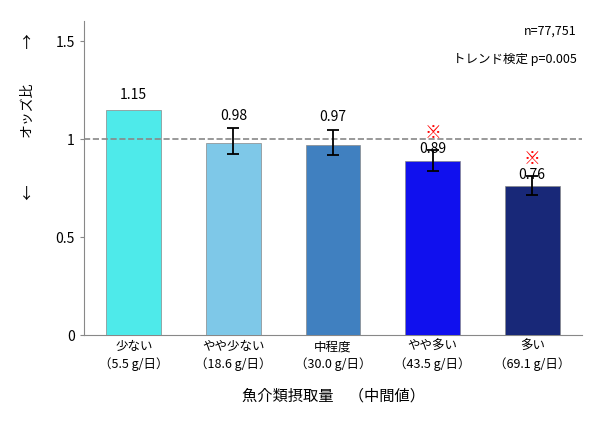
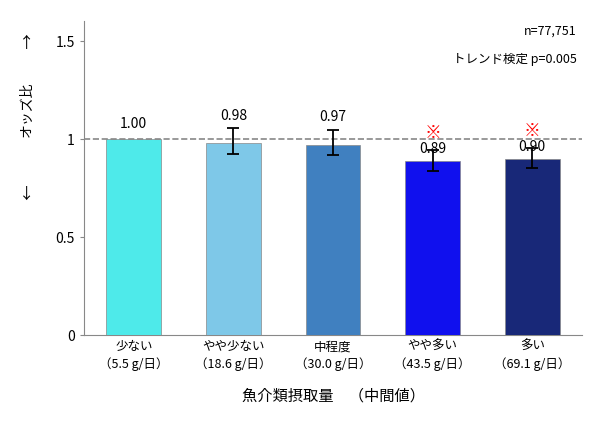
少ない （5.5 g/日）: 1.15 -> 1.00
多い （69.1 g/日）: 0.76 -> 0.90
